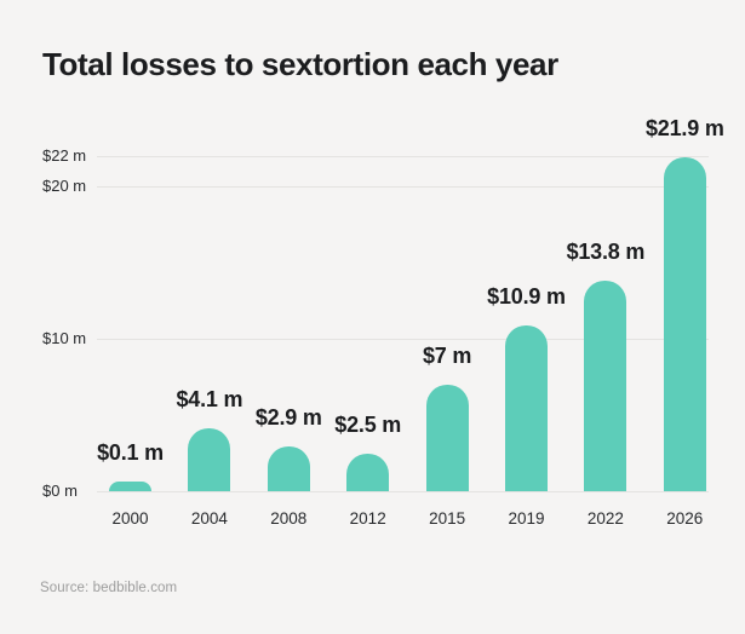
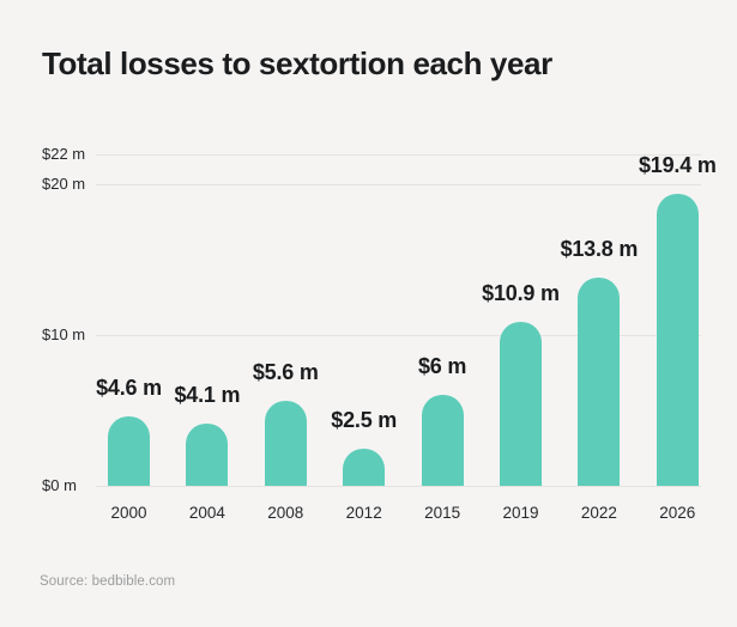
2000: $0.1 -> $4.6
2008: $2.9 -> $5.6
2015: $7 -> $6
2026: $21.9 -> $19.4
